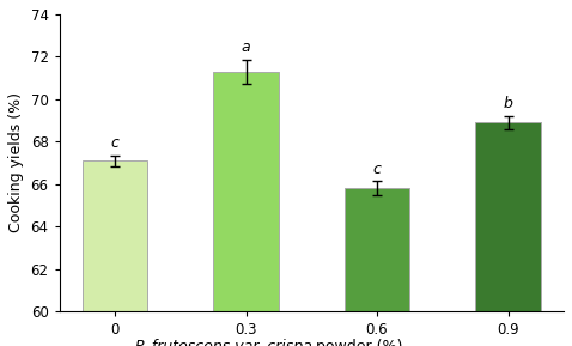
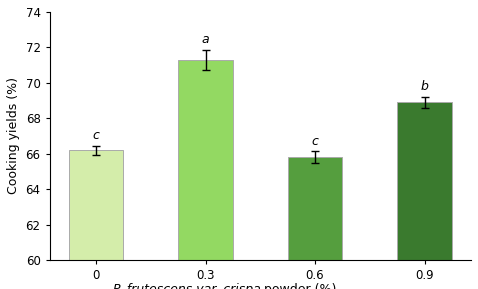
0: 67.1 -> 66.2
